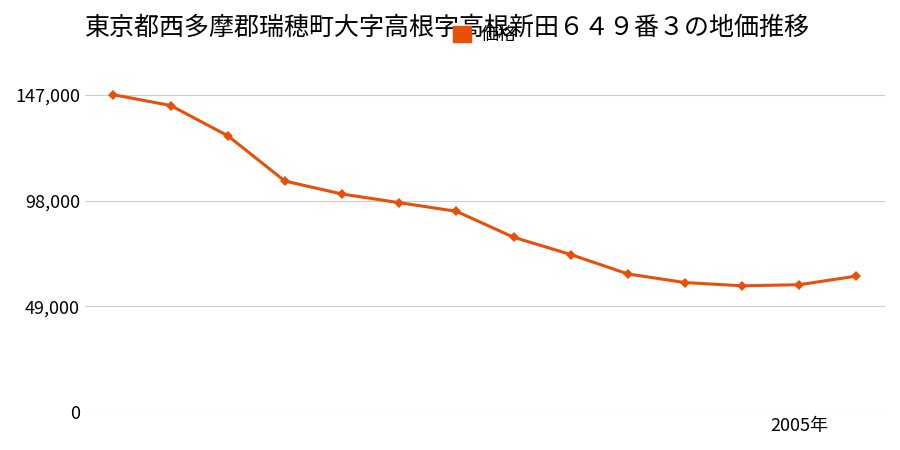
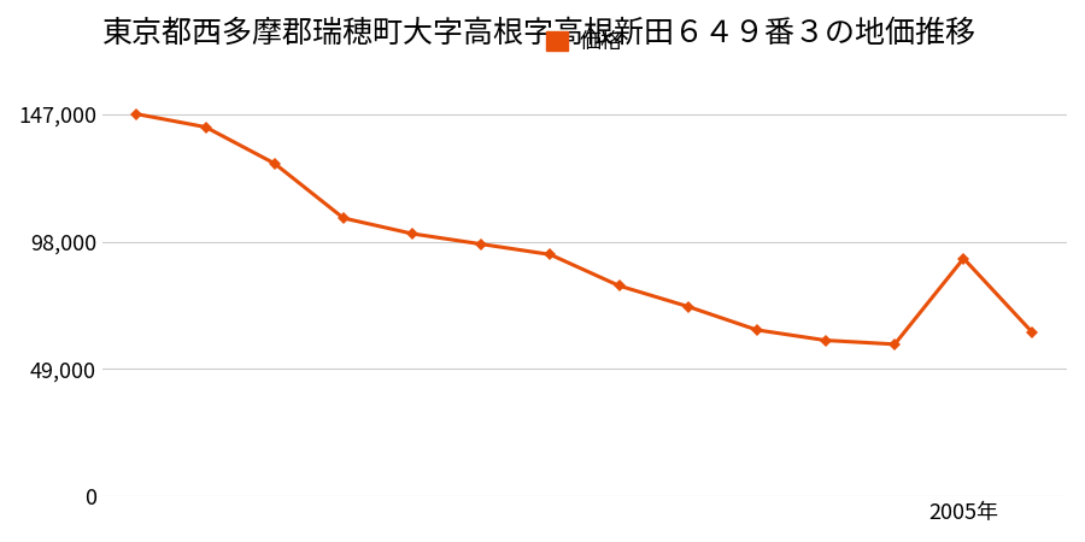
2005年: 59,000 -> 91,500
